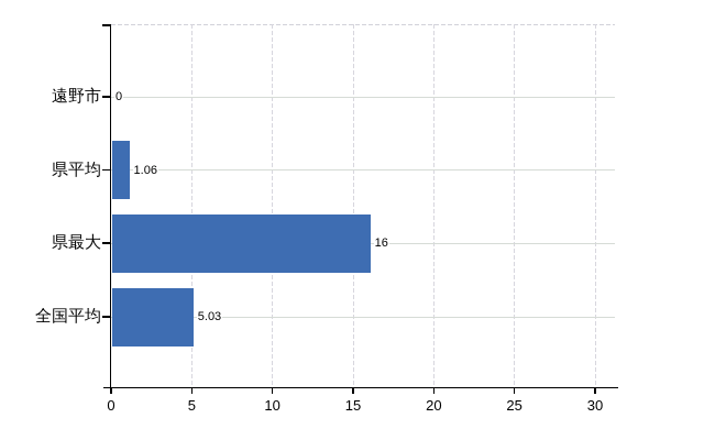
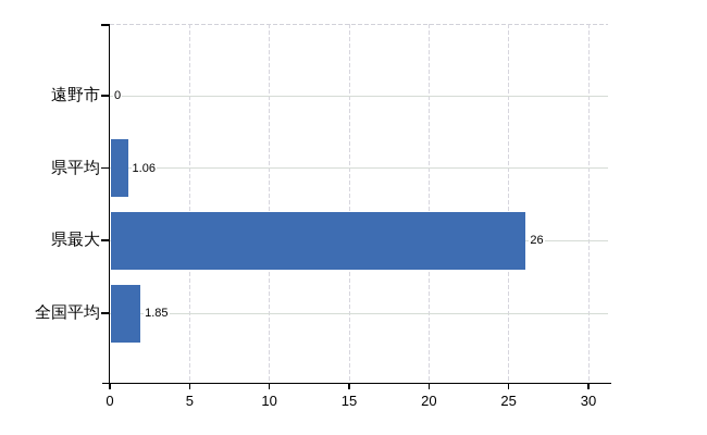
県最大: 16 -> 26
全国平均: 5.03 -> 1.85
